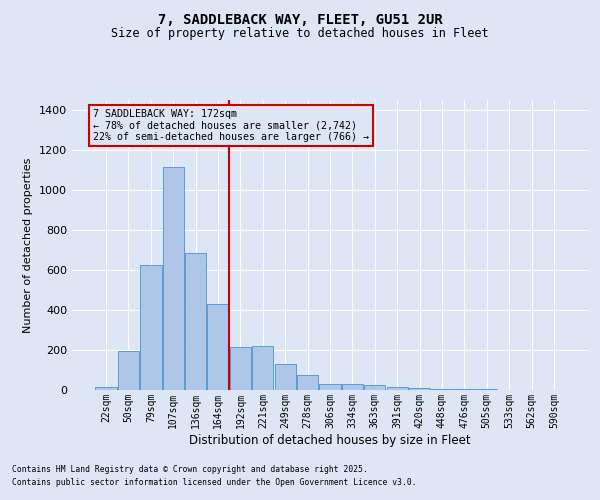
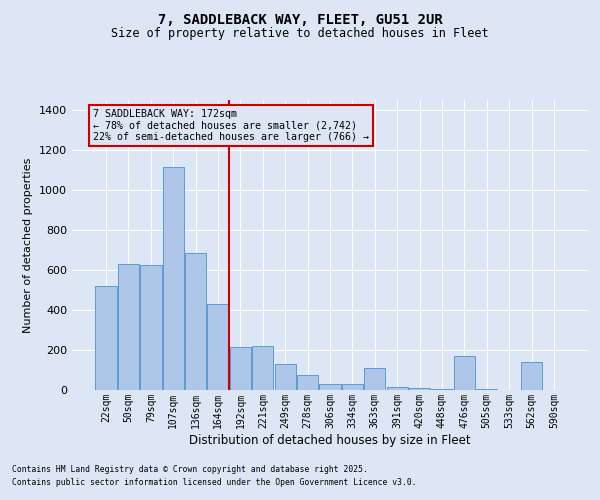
22sqm: 20 -> 520
50sqm: 200 -> 630
363sqm: 20 -> 110
476sqm: 0 -> 170
562sqm: 0 -> 140
